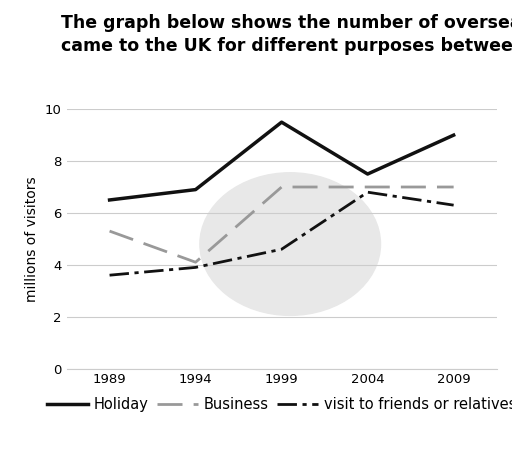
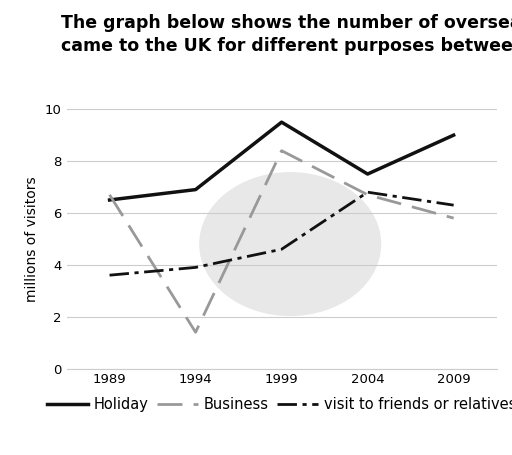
Business/1989: 5.3 -> 6.7
Business/1994: 4.1 -> 1.4
Business/1999: 7.0 -> 8.4
Business/2004: 7.0 -> 6.7
Business/2009: 7.0 -> 5.8
